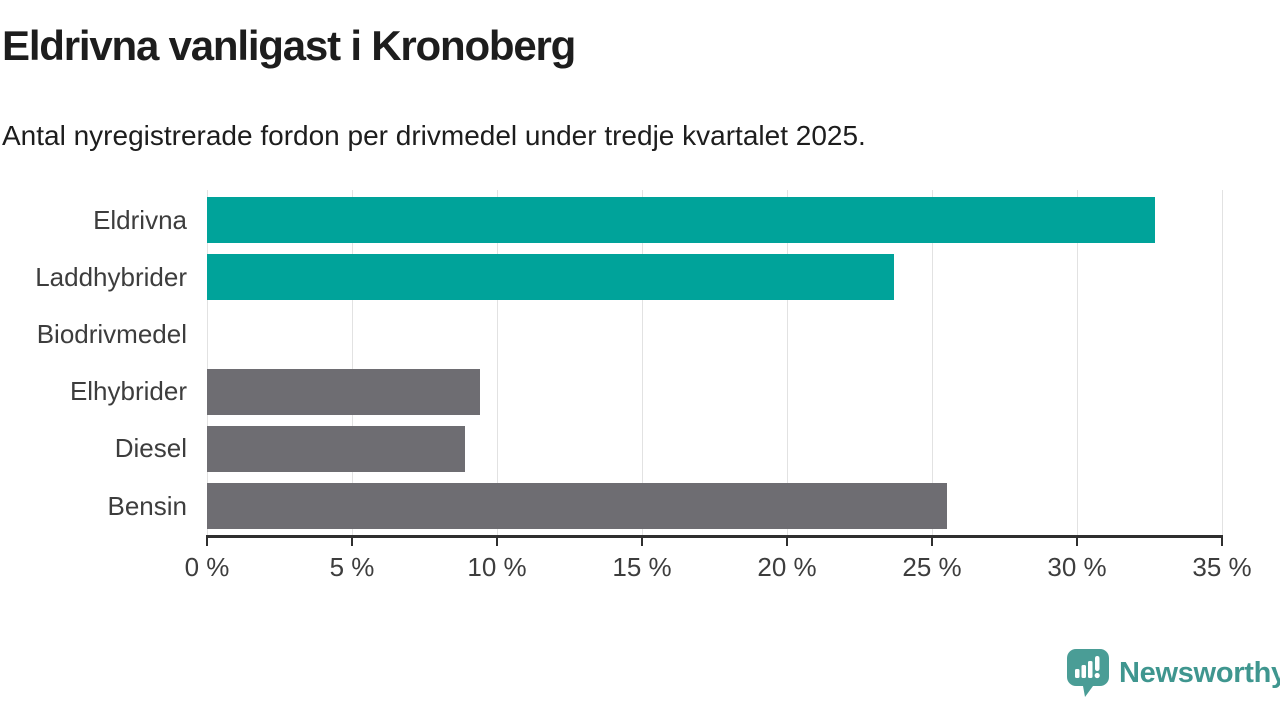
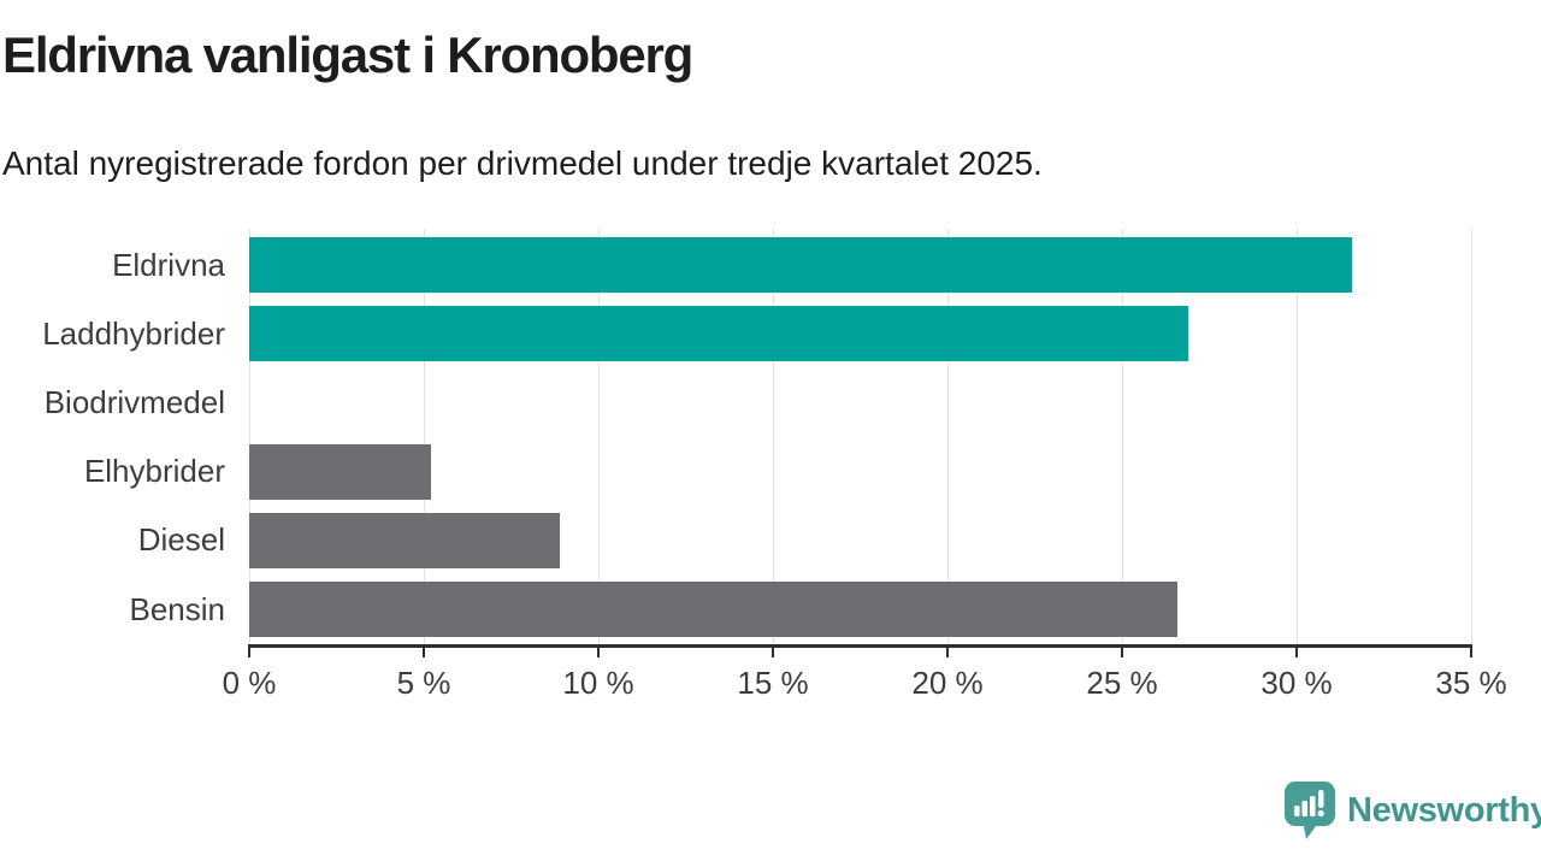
Eldrivna: 32.7% -> 31.6%
Laddhybrider: 23.7% -> 26.9%
Elhybrider: 9.4% -> 5.2%
Bensin: 25.5% -> 26.6%
